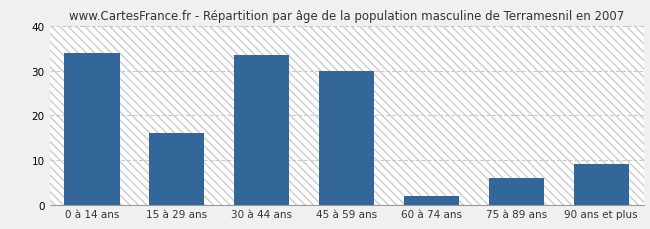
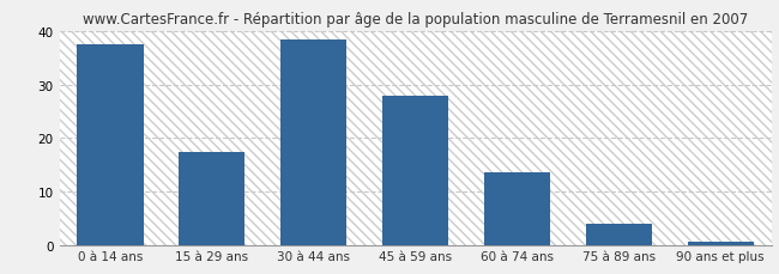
0 à 14 ans: 34.0 -> 37.5
15 à 29 ans: 16.0 -> 17.5
30 à 44 ans: 33.5 -> 38.5
45 à 59 ans: 30.0 -> 28.0
60 à 74 ans: 2.0 -> 13.5
75 à 89 ans: 6.0 -> 4.0
90 ans et plus: 9.0 -> 0.5
